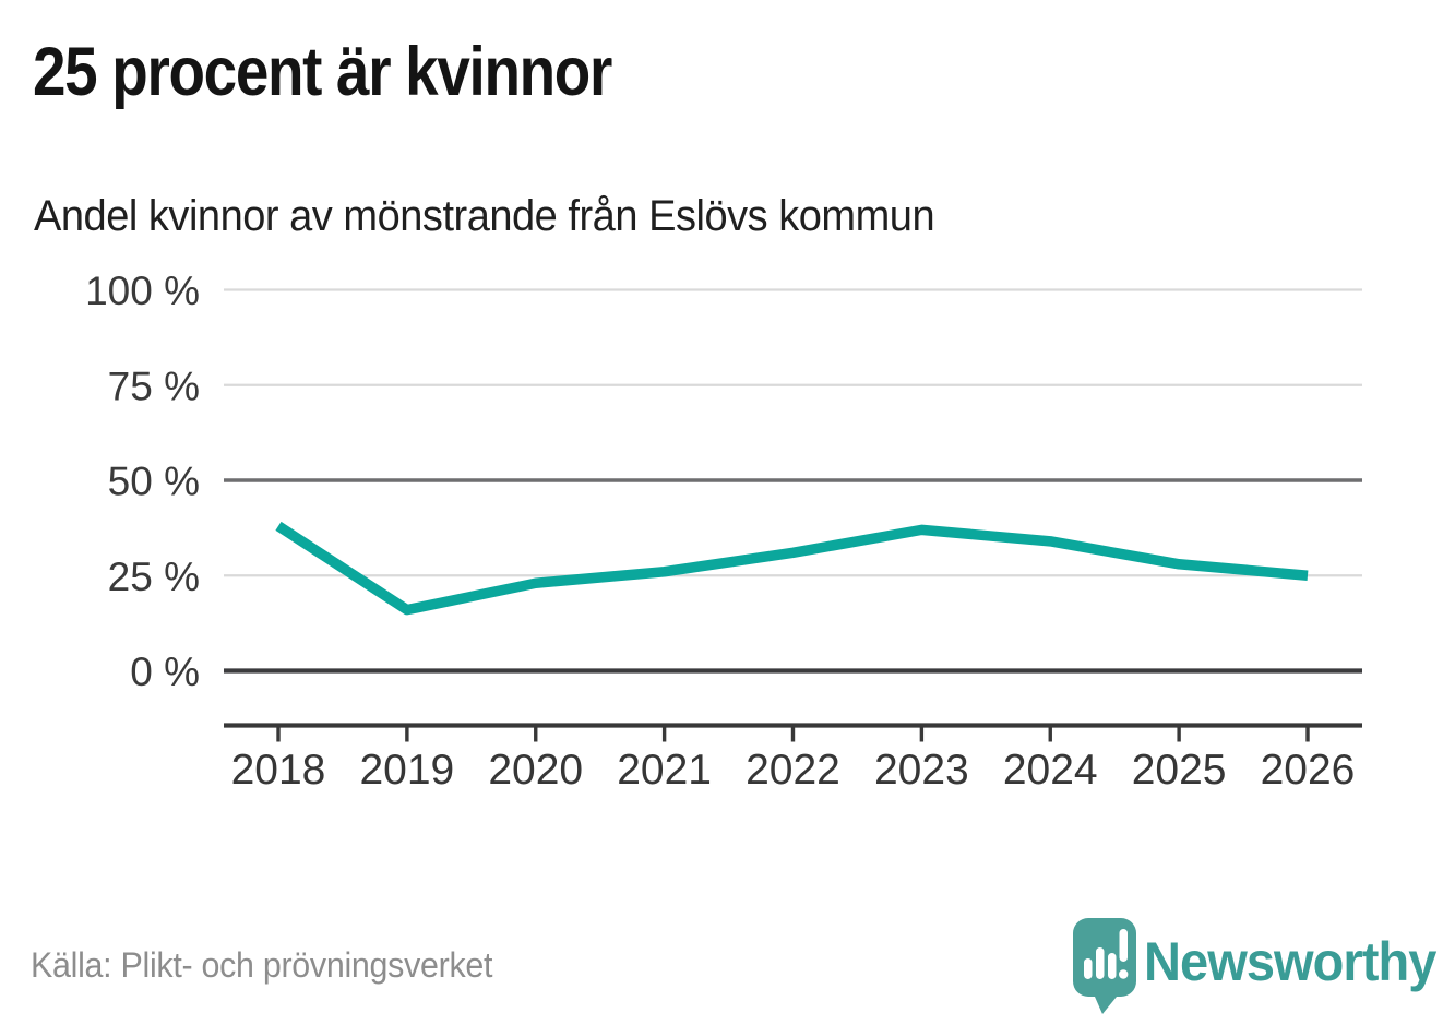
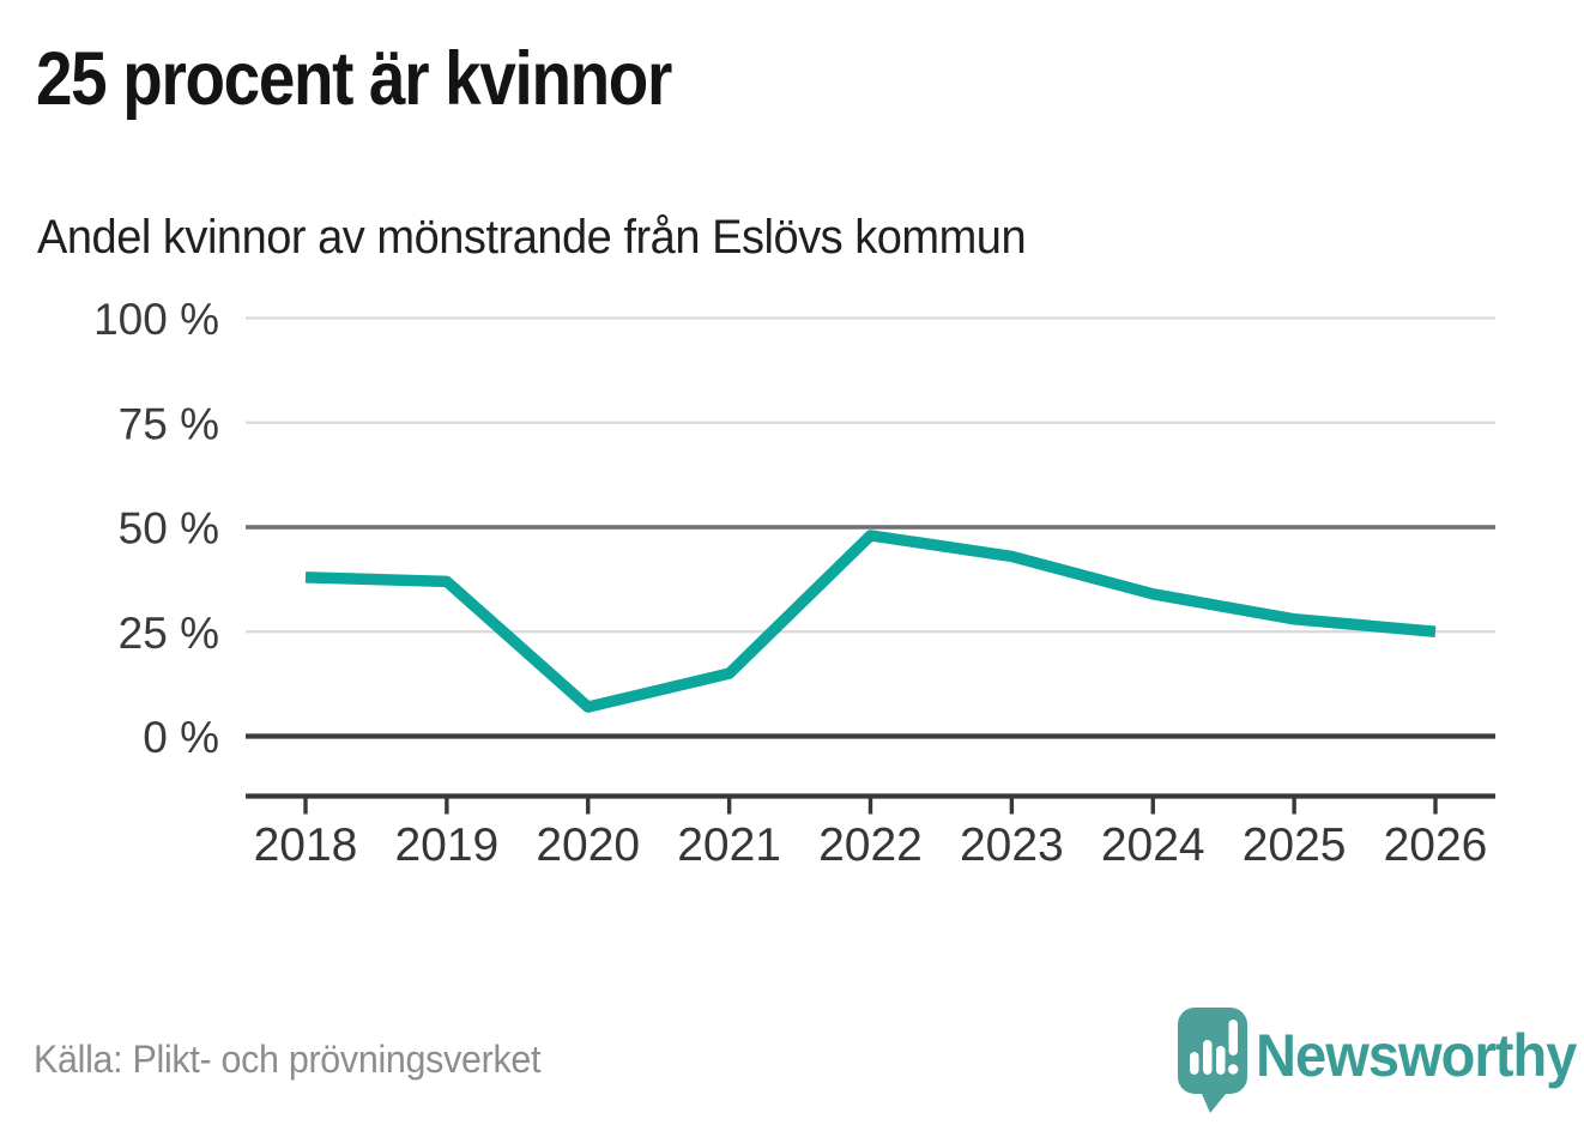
2019: 16% -> 37%
2020: 23% -> 7%
2021: 26% -> 15%
2022: 31% -> 48%
2023: 37% -> 43%
